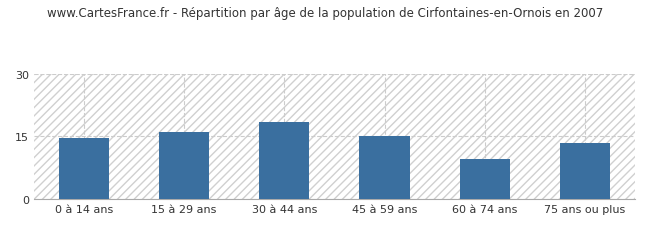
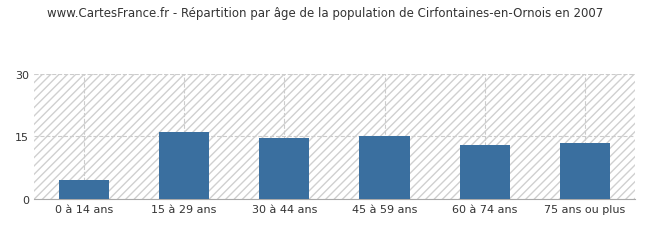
0 à 14 ans: 14.7 -> 4.5
30 à 44 ans: 18.5 -> 14.5
60 à 74 ans: 9.5 -> 13.0
